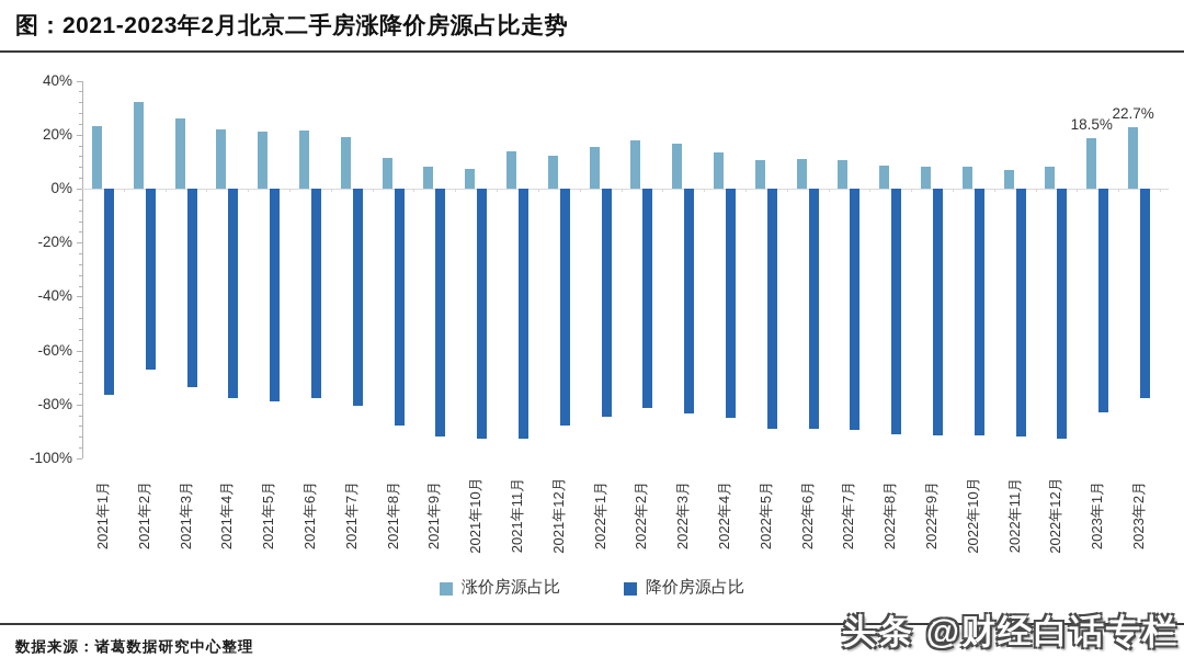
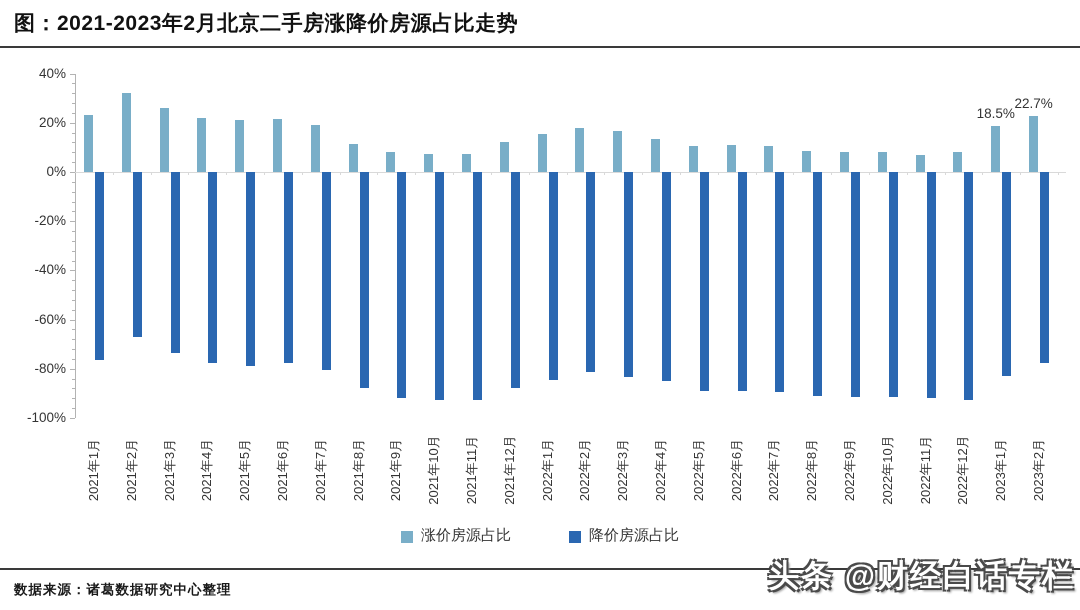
涨价房源占比/2021年11月: 14% -> 8%
